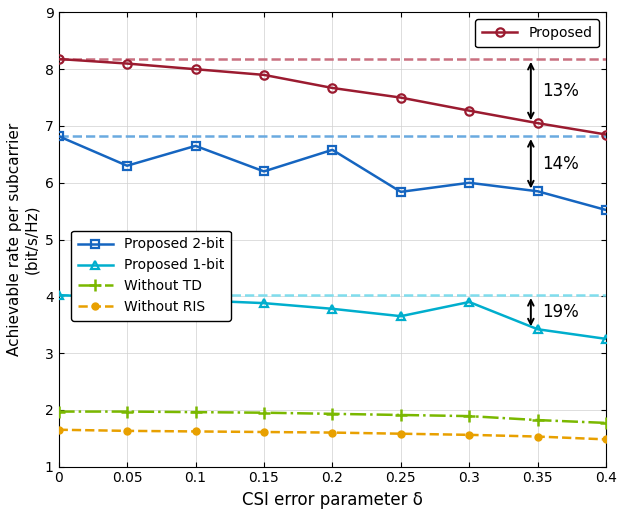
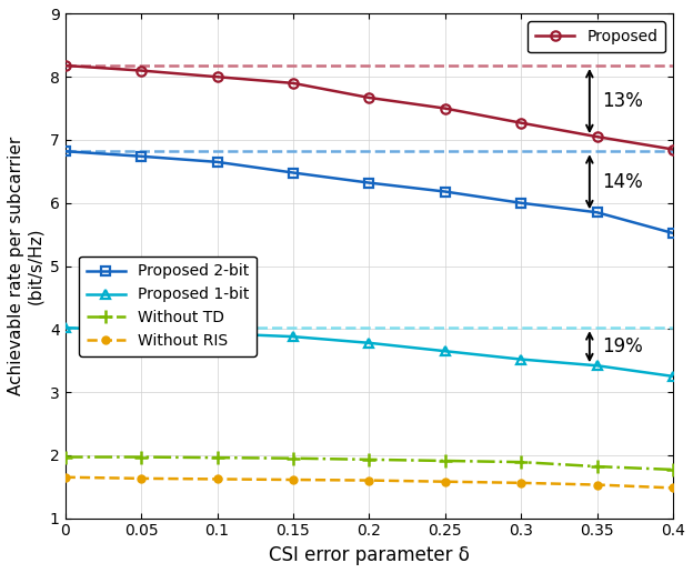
Proposed 2-bit/0.05: 6.30 -> 6.74
Proposed 2-bit/0.15: 6.20 -> 6.48
Proposed 2-bit/0.2: 6.58 -> 6.32
Proposed 2-bit/0.25: 5.84 -> 6.18
Proposed 1-bit/0.3: 3.90 -> 3.52
